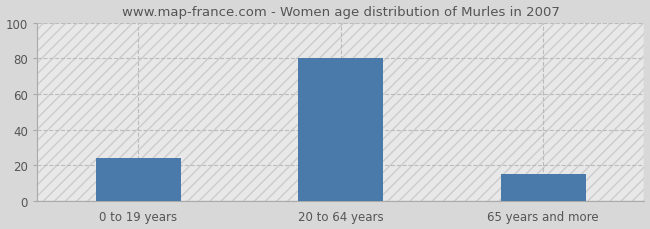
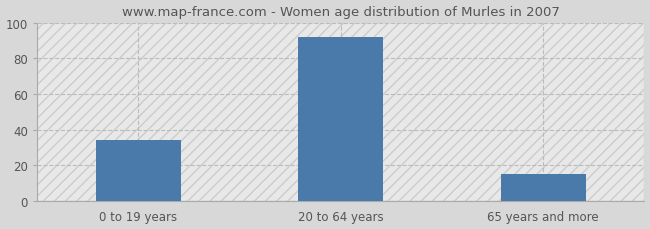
0 to 19 years: 24 -> 34
20 to 64 years: 80 -> 92
